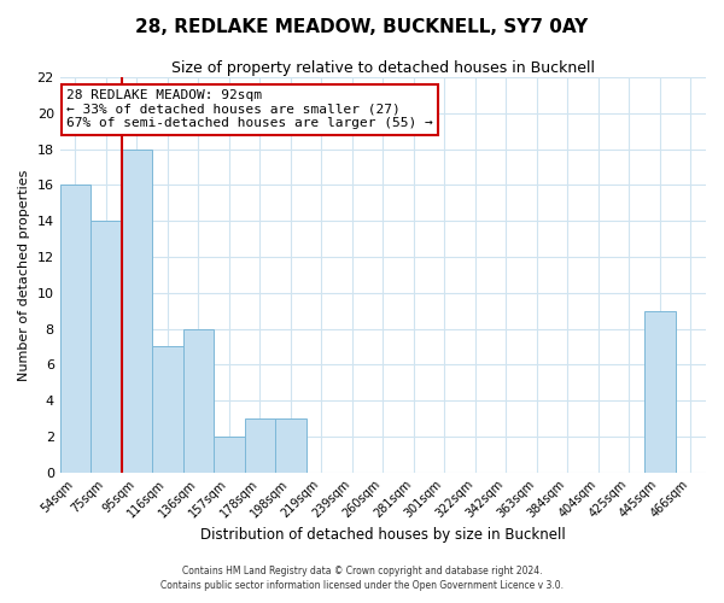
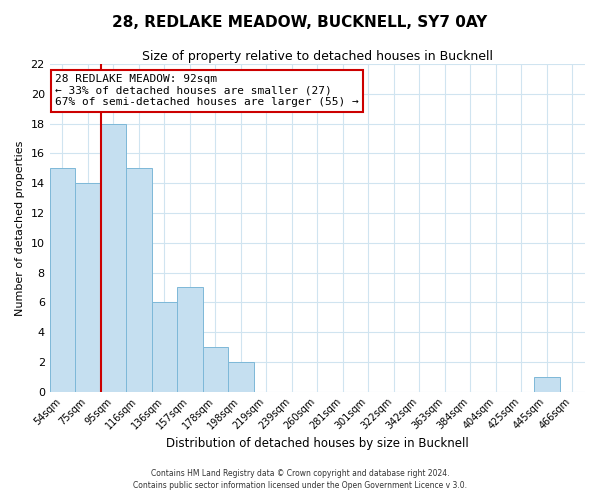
54sqm: 16 -> 15
116sqm: 7 -> 15
136sqm: 8 -> 6
157sqm: 2 -> 7
198sqm: 3 -> 2
445sqm: 9 -> 1
